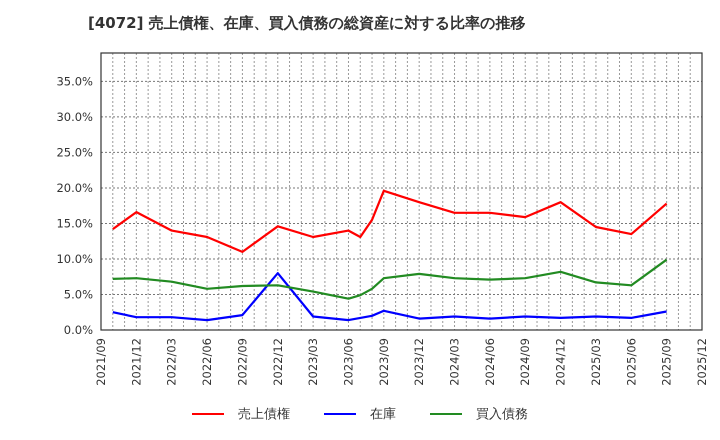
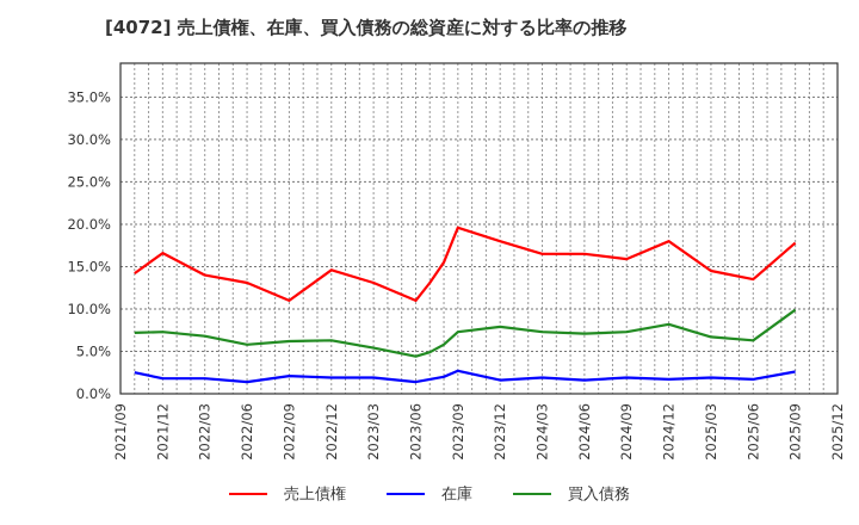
在庫/2022/12: 8% -> 2%
売上債権/2023/06: 14% -> 11%
